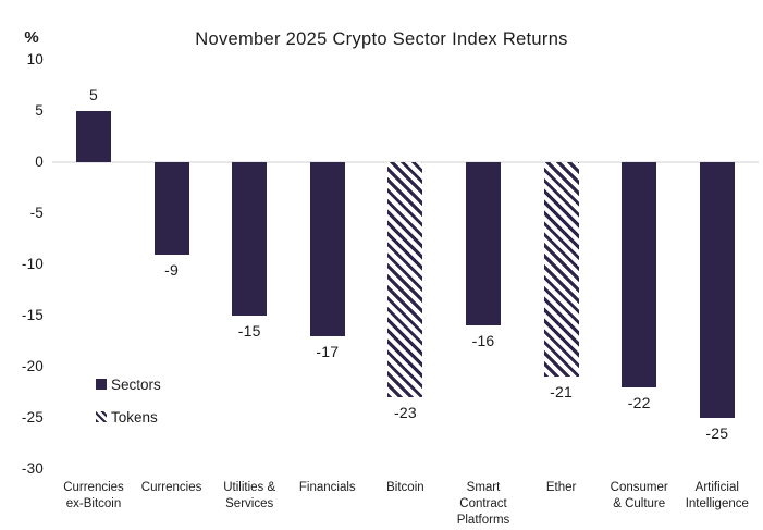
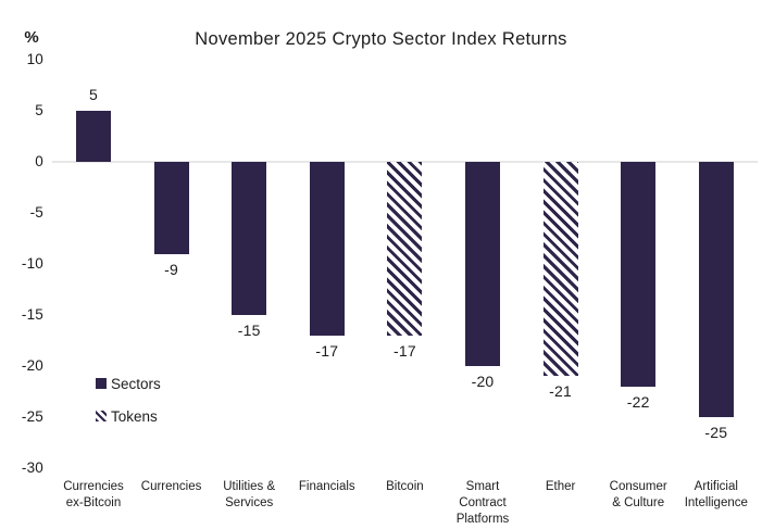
Bitcoin: -23 -> -17
Smart Contract Platforms: -16 -> -20
